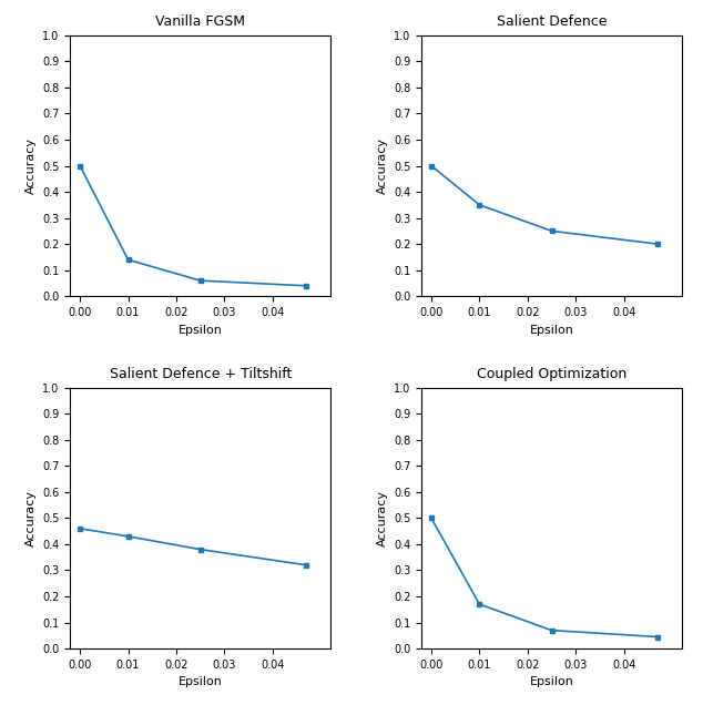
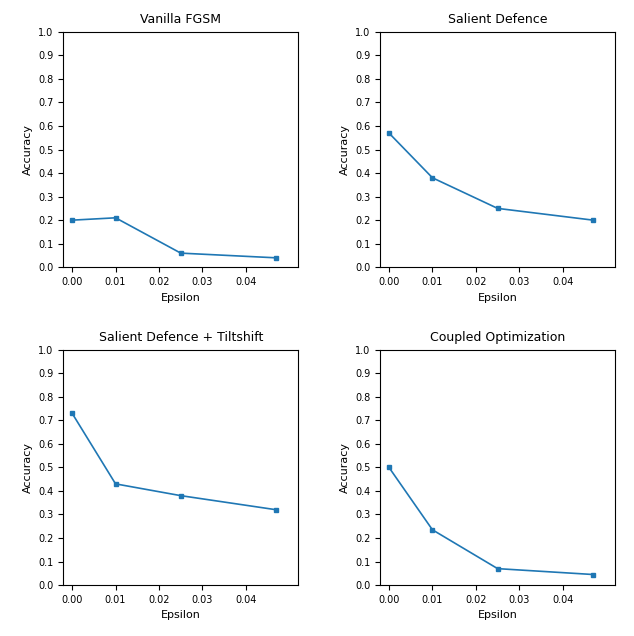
Vanilla FGSM/0.00: 0.50 -> 0.20
Vanilla FGSM/0.01: 0.14 -> 0.21
Salient Defence/0.00: 0.50 -> 0.57
Salient Defence/0.01: 0.35 -> 0.38
Salient Defence + Tiltshift/0.00: 0.46 -> 0.73
Coupled Optimization/0.01: 0.170 -> 0.235
